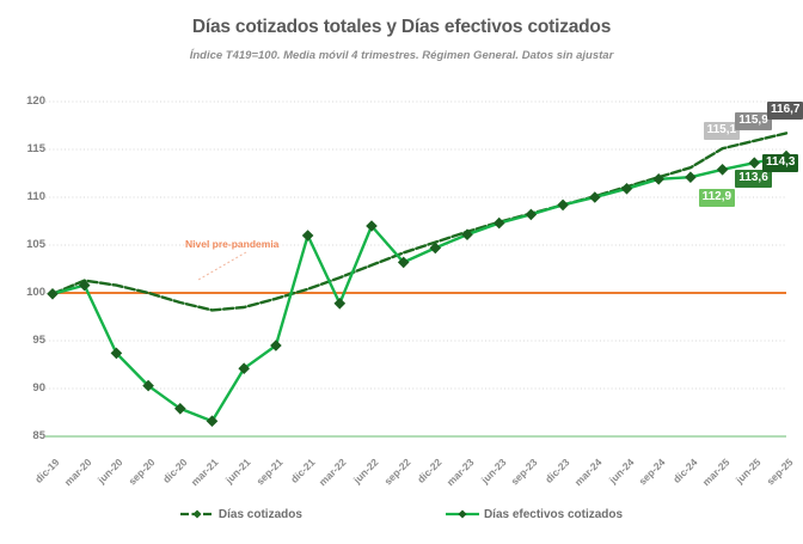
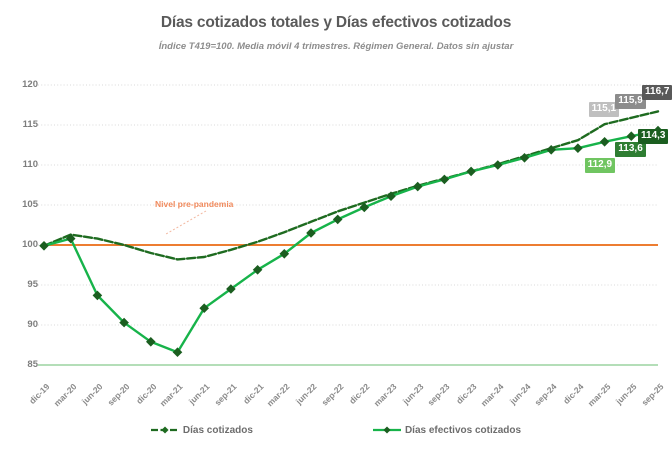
Días efectivos cotizados/dic-21: 106 -> 97
Días efectivos cotizados/jun-22: 107 -> 102
